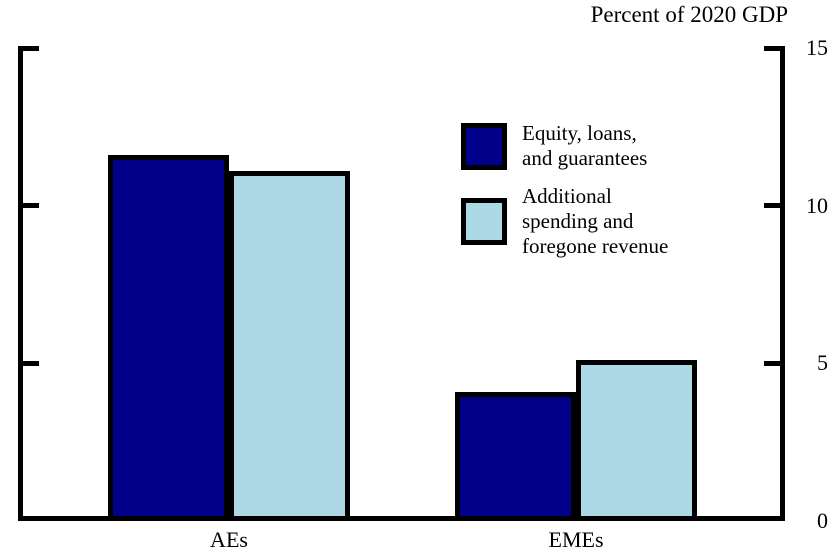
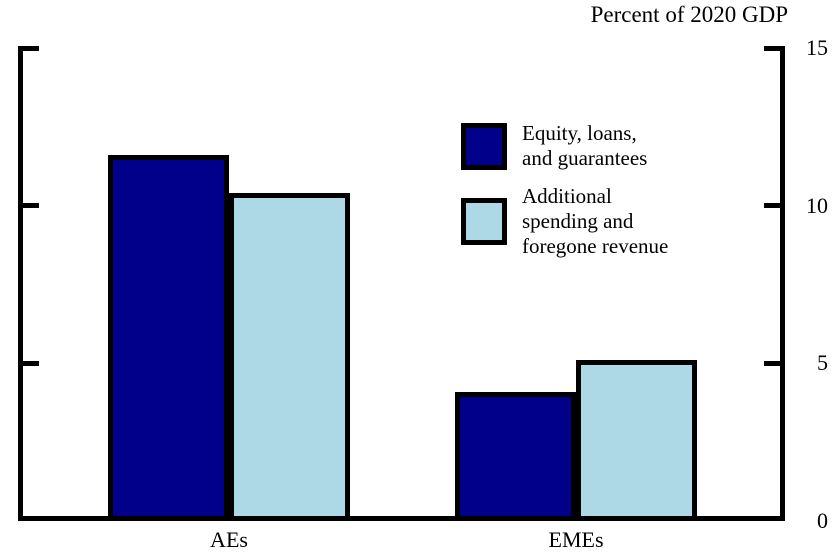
Additional spending and foregone revenue/AEs: 11.1 -> 10.4
